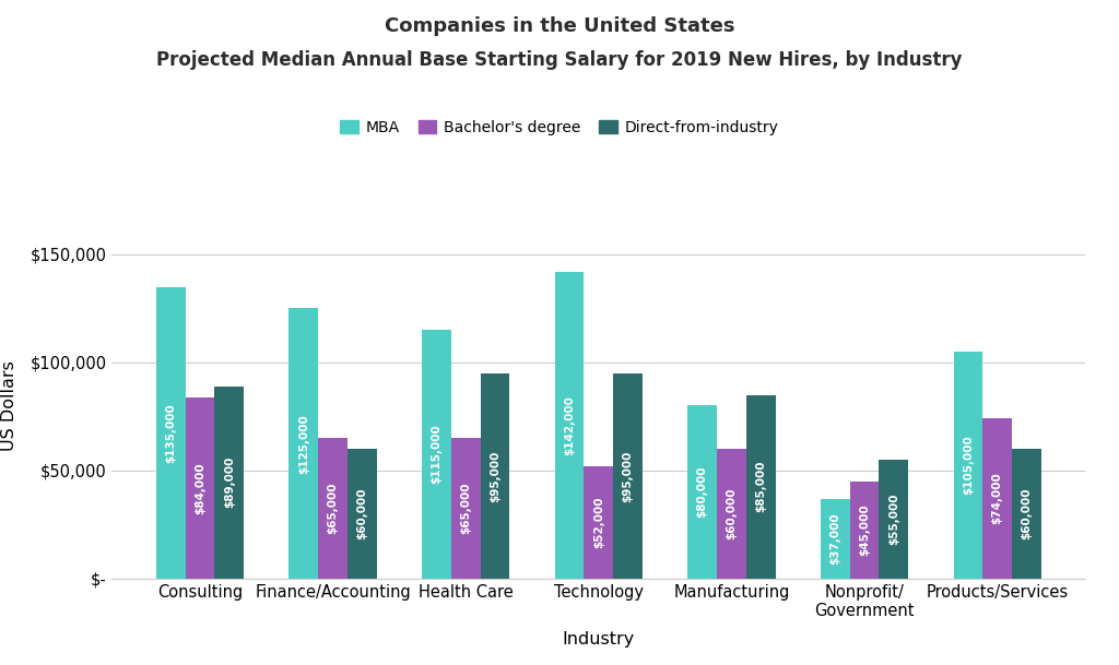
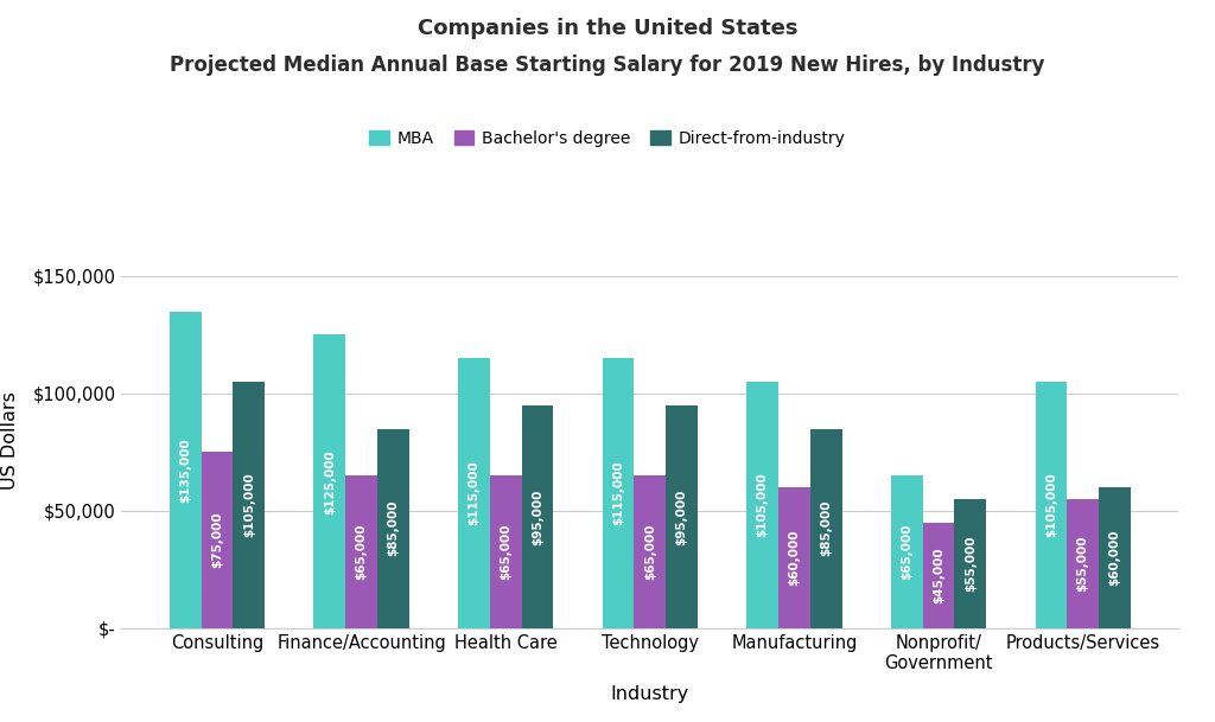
Bachelor's degree/Consulting: $84,000 -> $75,000
Direct-from-industry/Consulting: $89,000 -> $105,000
Direct-from-industry/Finance/Accounting: $60,000 -> $85,000
MBA/Technology: $142,000 -> $115,000
Bachelor's degree/Technology: $52,000 -> $65,000
MBA/Manufacturing: $80,000 -> $105,000
MBA/Nonprofit/ Government: $37,000 -> $65,000
Bachelor's degree/Products/Services: $74,000 -> $55,000
